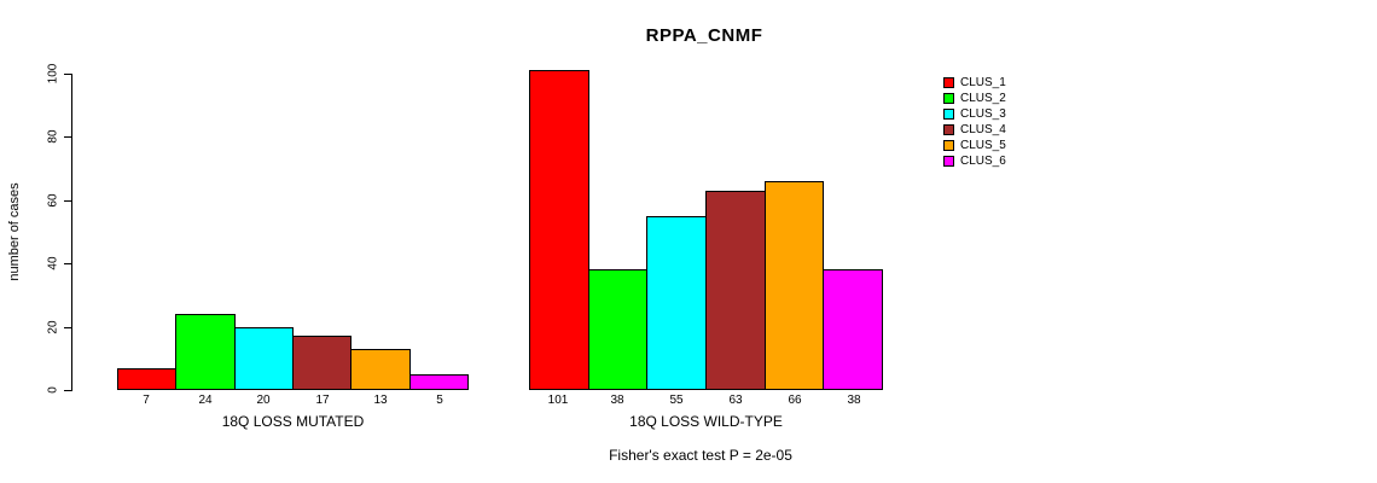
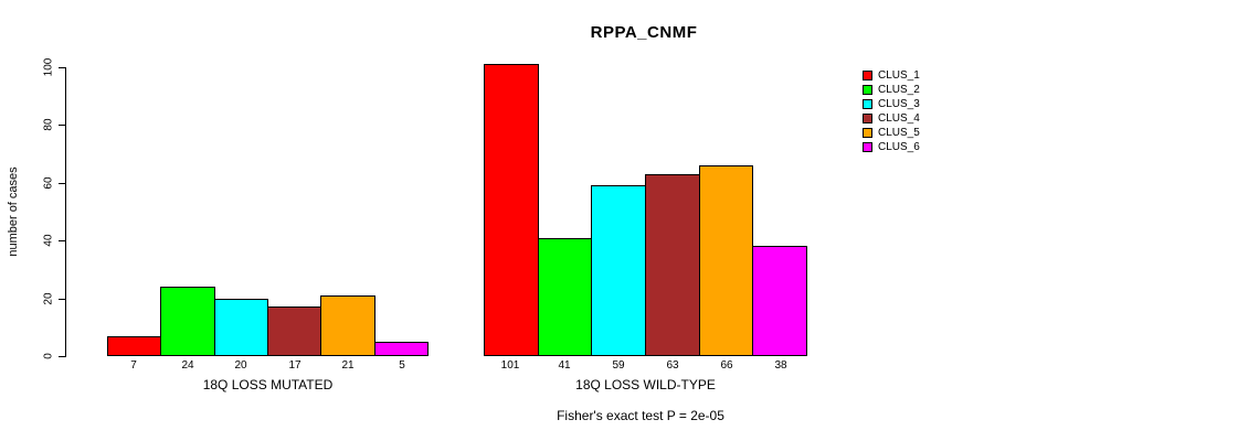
CLUS_5/18Q LOSS MUTATED: 13 -> 21
CLUS_2/18Q LOSS WILD-TYPE: 38 -> 41
CLUS_3/18Q LOSS WILD-TYPE: 55 -> 59
